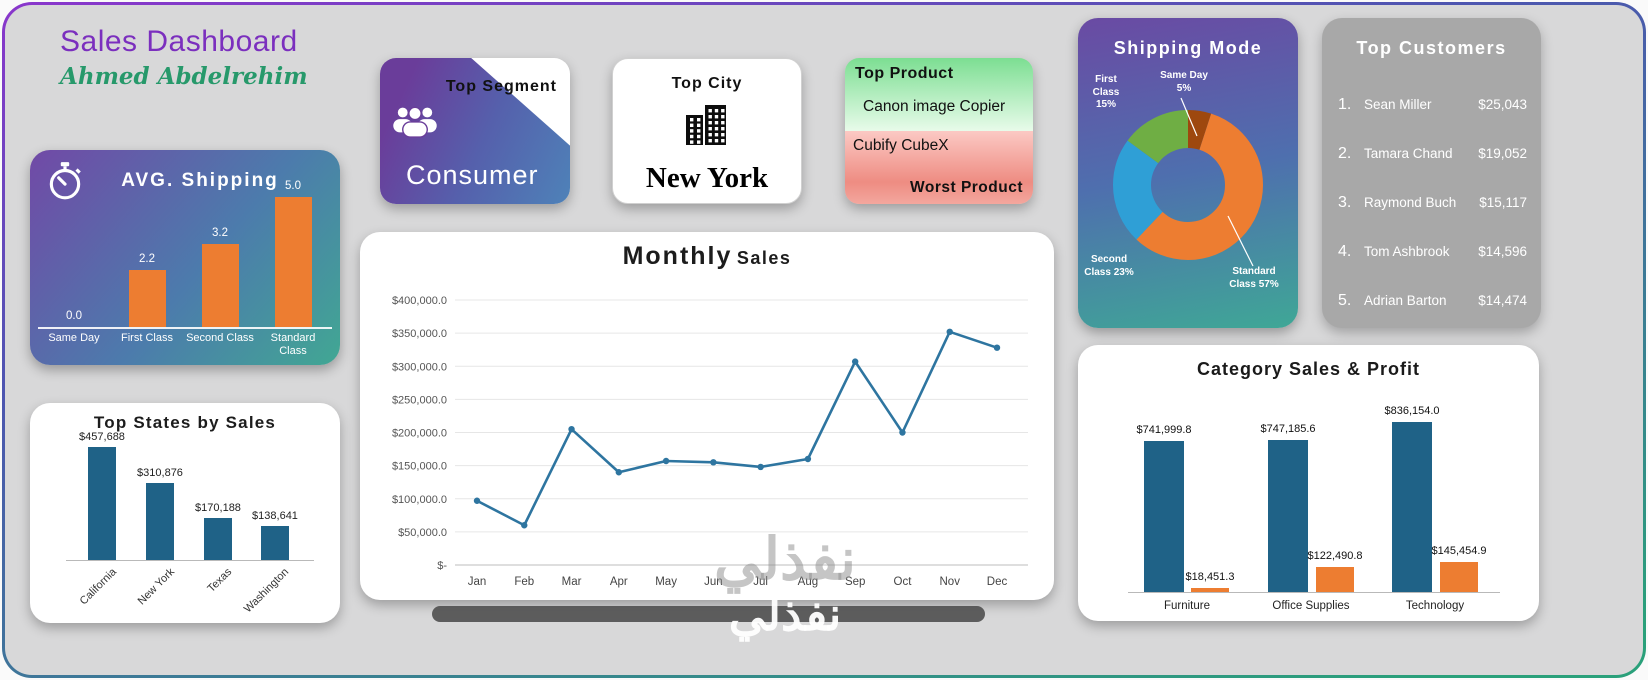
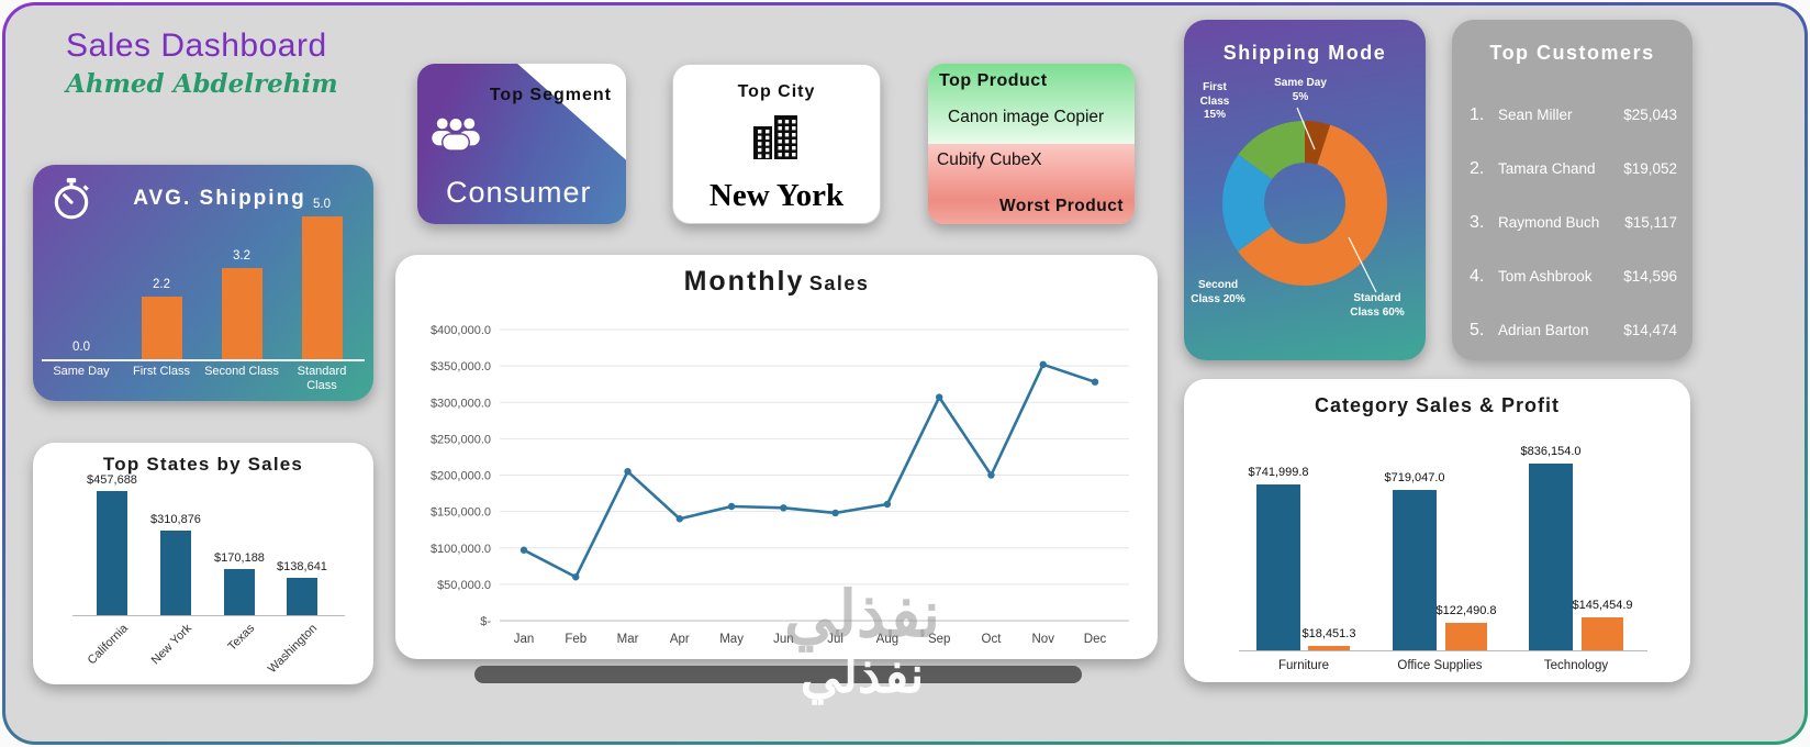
Shipping Mode/Standard Class: 57% -> 60%
Shipping Mode/Second Class: 23% -> 20%
Category Sales & Profit/Sales/Office Supplies: $747,185.6 -> $719,047.0
